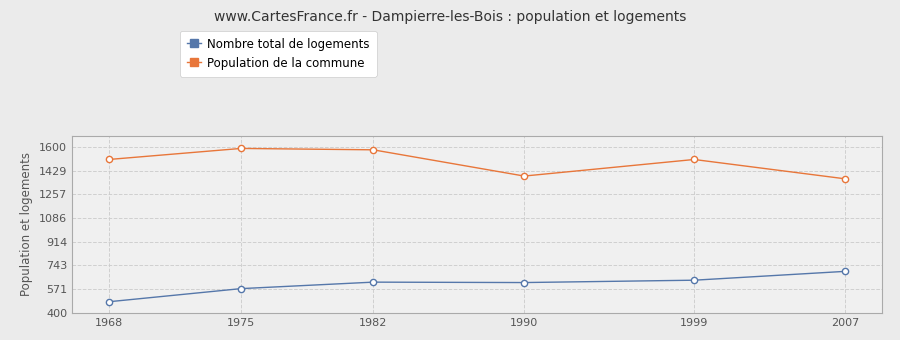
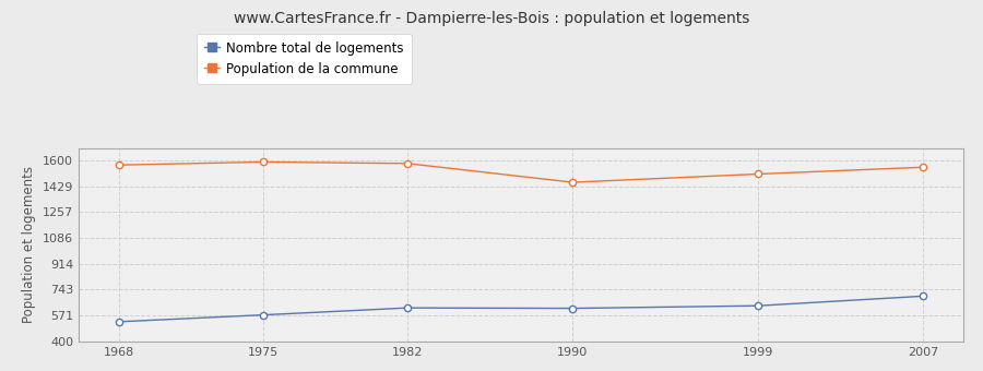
Nombre total de logements/1968: 480 -> 530
Population de la commune/1968: 1510 -> 1570
Population de la commune/1990: 1390 -> 1460
Population de la commune/2007: 1370 -> 1560
